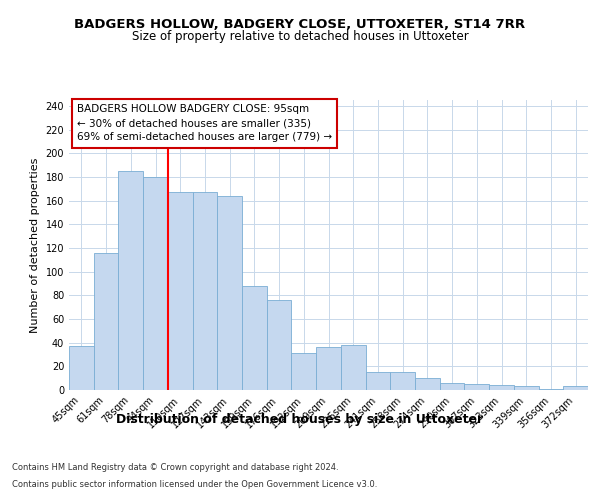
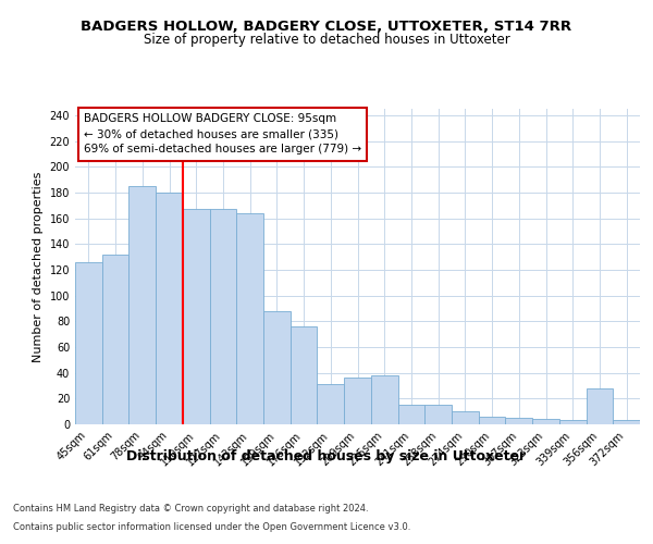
45sqm: 37 -> 126
61sqm: 116 -> 132
356sqm: 1 -> 28
